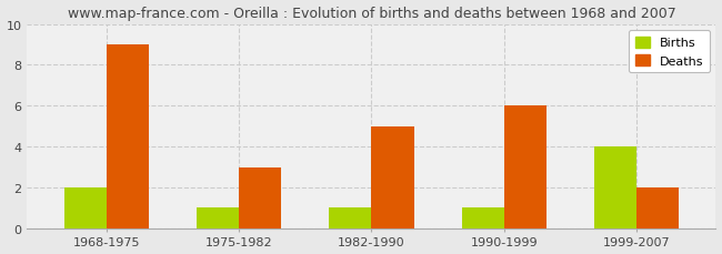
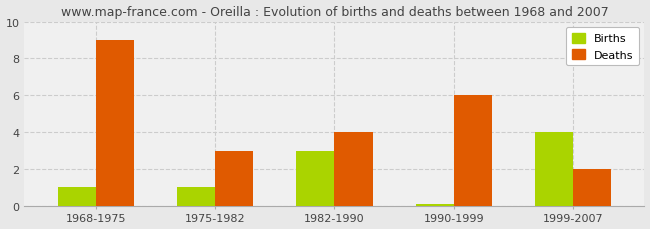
Births/1968-1975: 2.0 -> 1.0
Births/1982-1990: 1.0 -> 3.0
Deaths/1982-1990: 5 -> 4
Births/1990-1999: 1.0 -> 0.1
